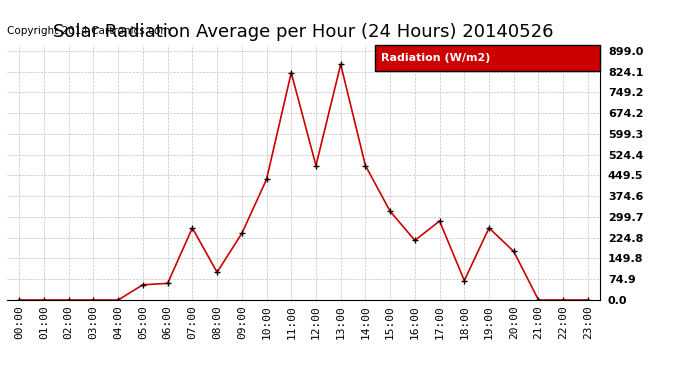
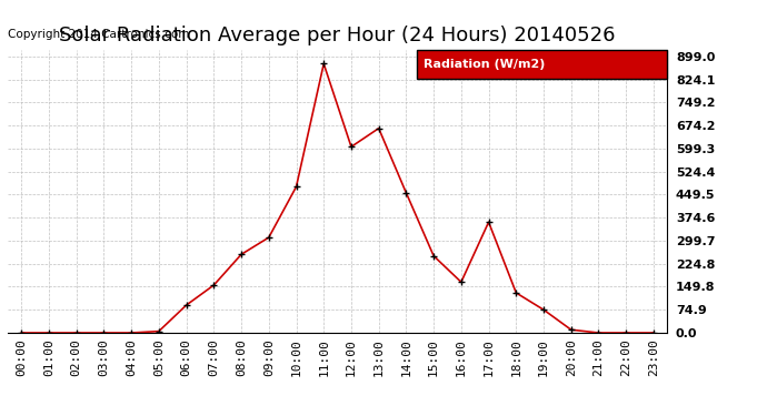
05:00: 55 -> 5
06:00: 60 -> 90
07:00: 260 -> 155
08:00: 100 -> 255
09:00: 240 -> 310
10:00: 435 -> 475
11:00: 820 -> 875
12:00: 485 -> 605
13:00: 850 -> 665
14:00: 485 -> 455
15:00: 320 -> 250
16:00: 215 -> 165
17:00: 285 -> 360
18:00: 70 -> 130
19:00: 260 -> 75
20:00: 175 -> 10
